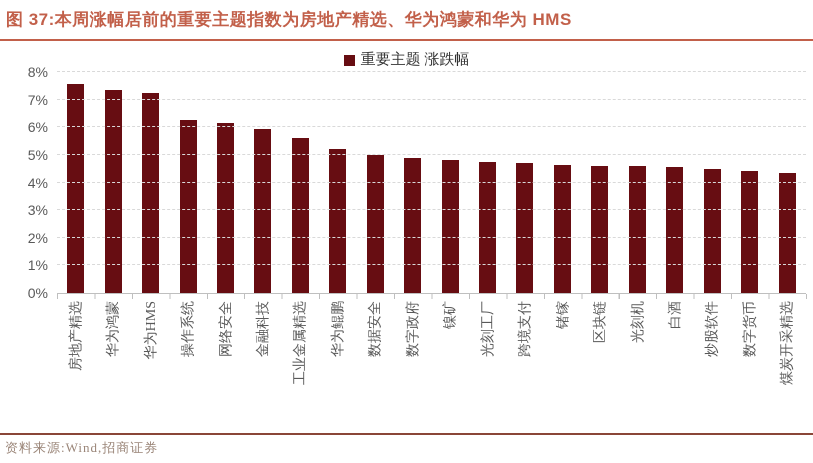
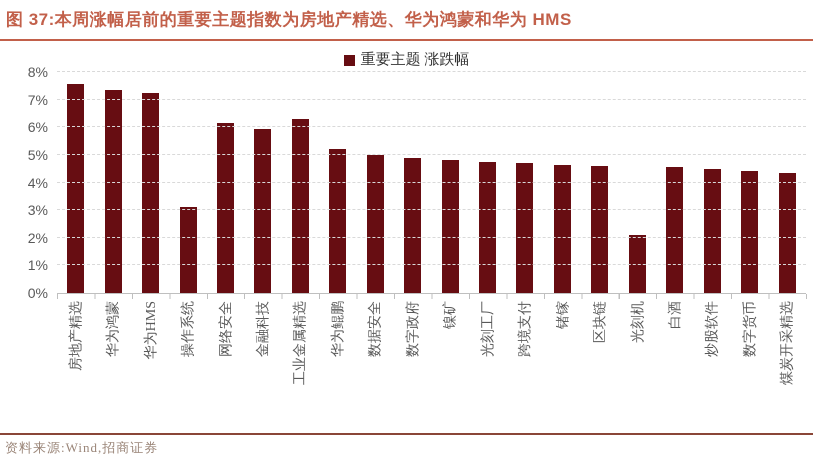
操作系统: 6.2% -> 3.1%
工业金属精选: 5.6% -> 6.3%
光刻机: 4.6% -> 2.1%
